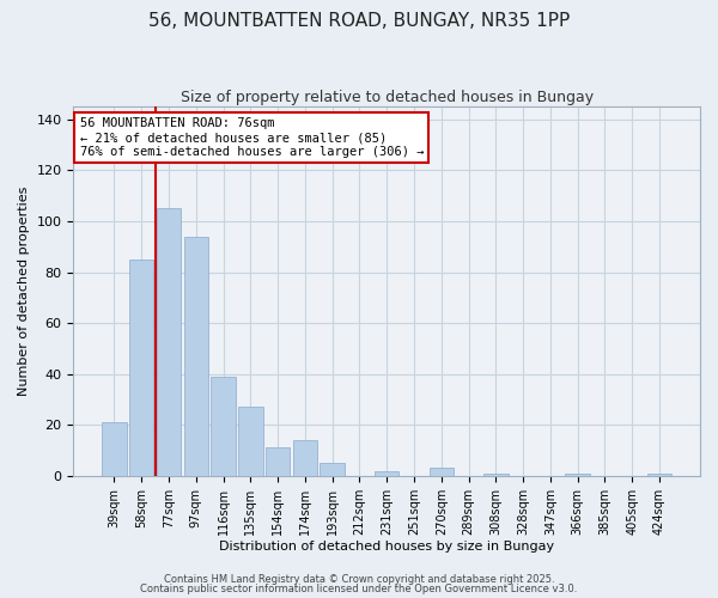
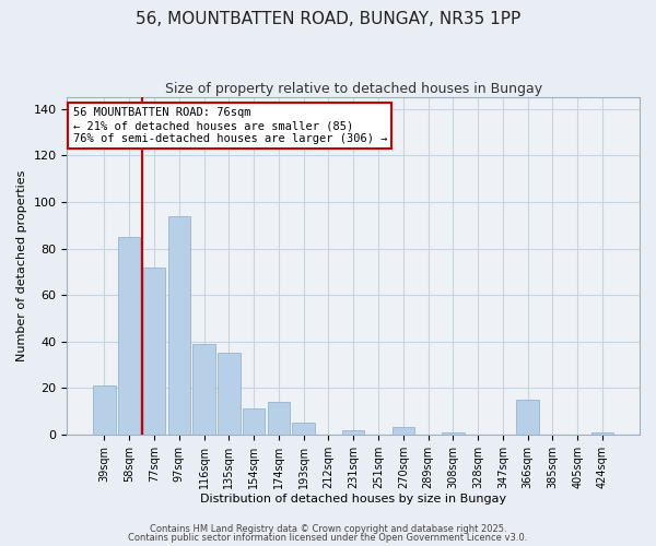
77sqm: 105 -> 72
135sqm: 27 -> 35
366sqm: 1 -> 15
